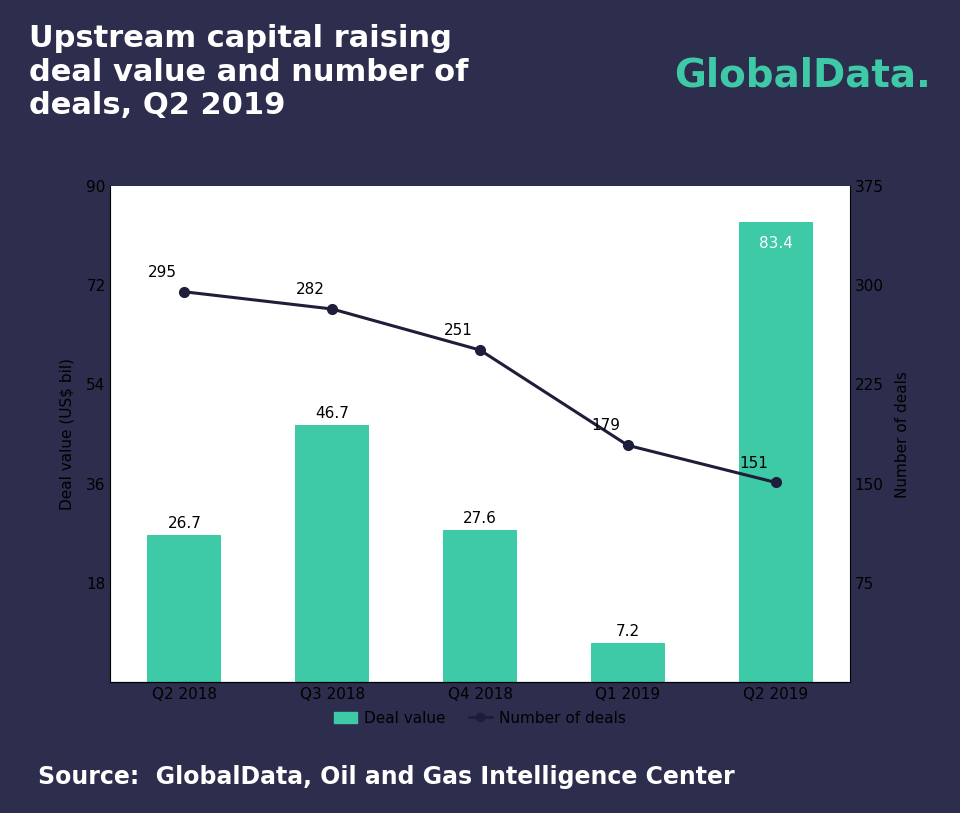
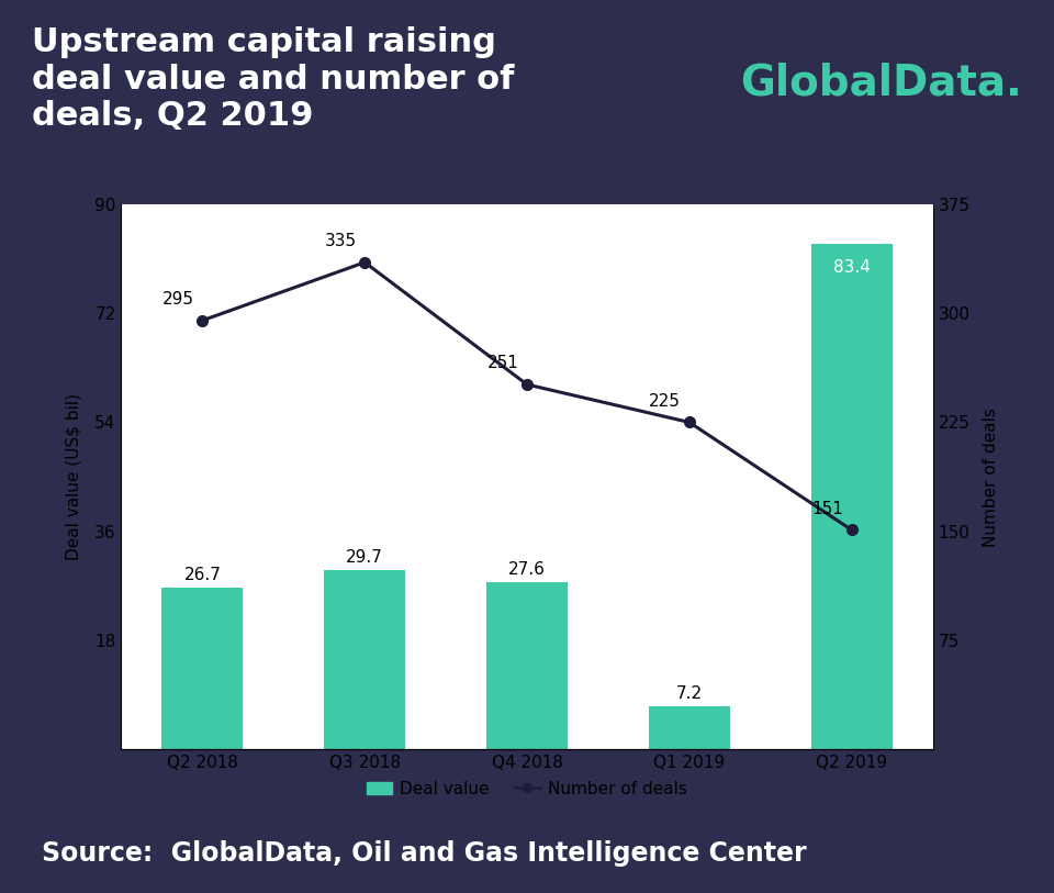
Deal value/Q3 2018: 46.7 -> 29.7
Number of deals/Q3 2018: 282 -> 335
Number of deals/Q1 2019: 179 -> 225
